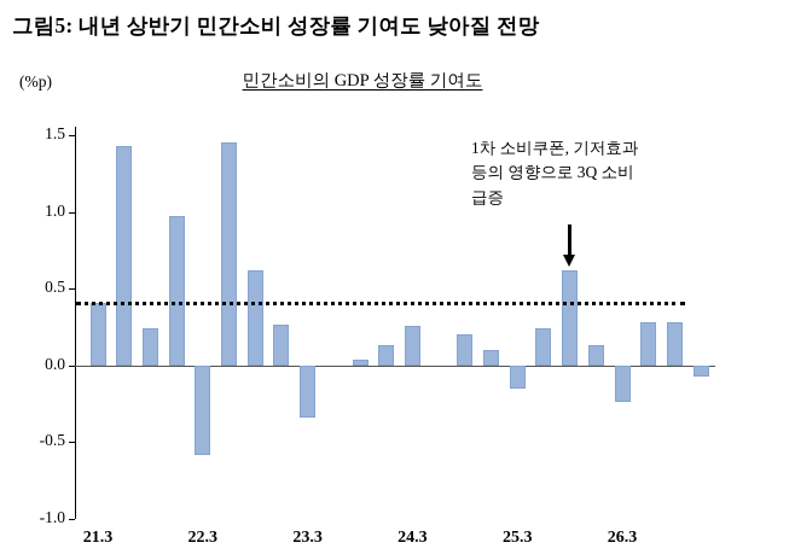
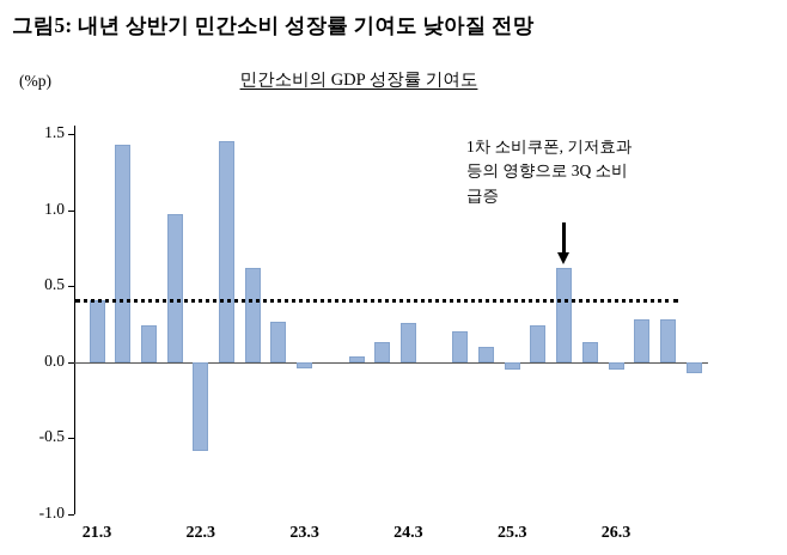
23.3: -0.34 -> -0.04
25.3: -0.15 -> -0.05
26.3: -0.24 -> -0.05
